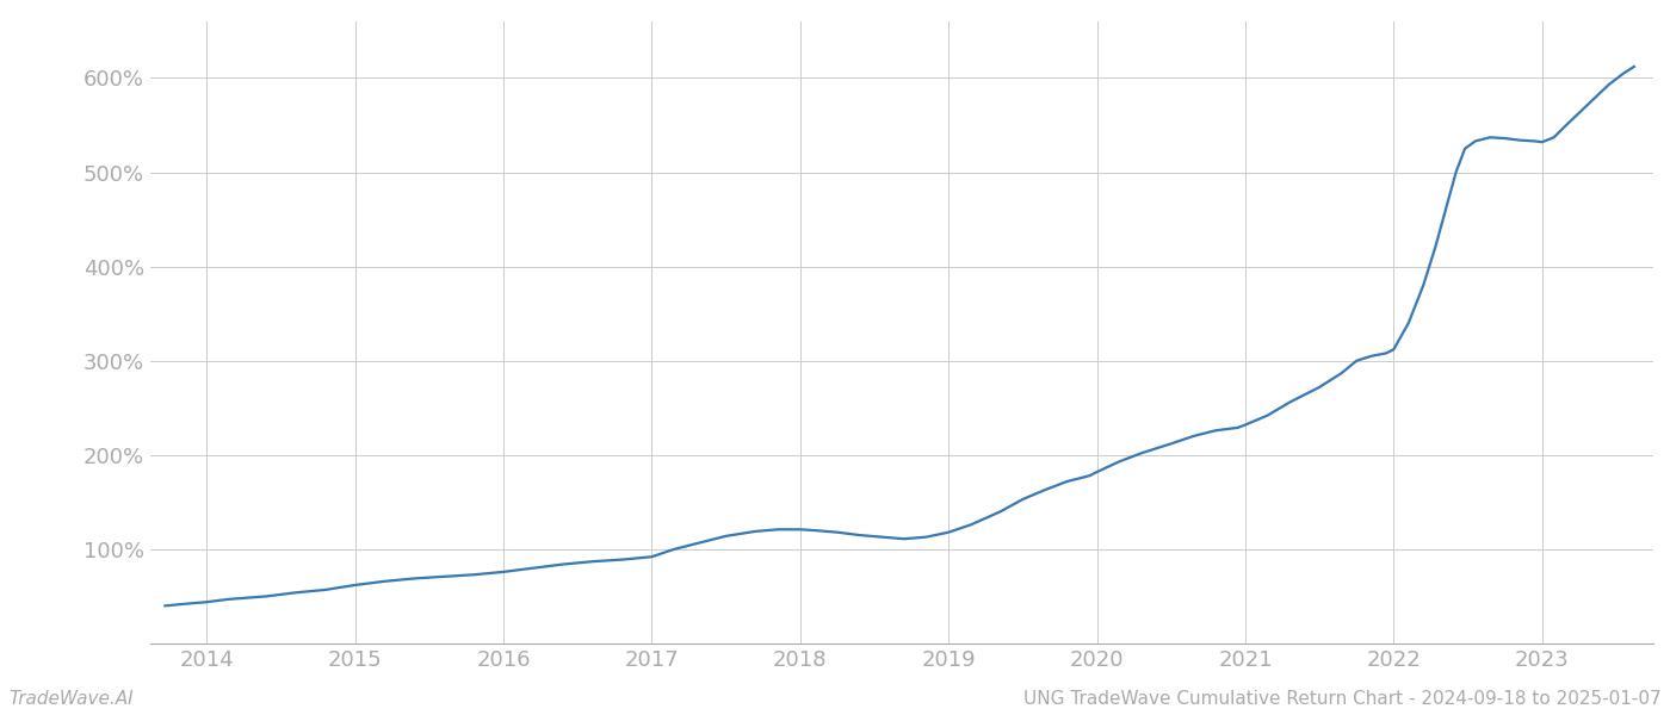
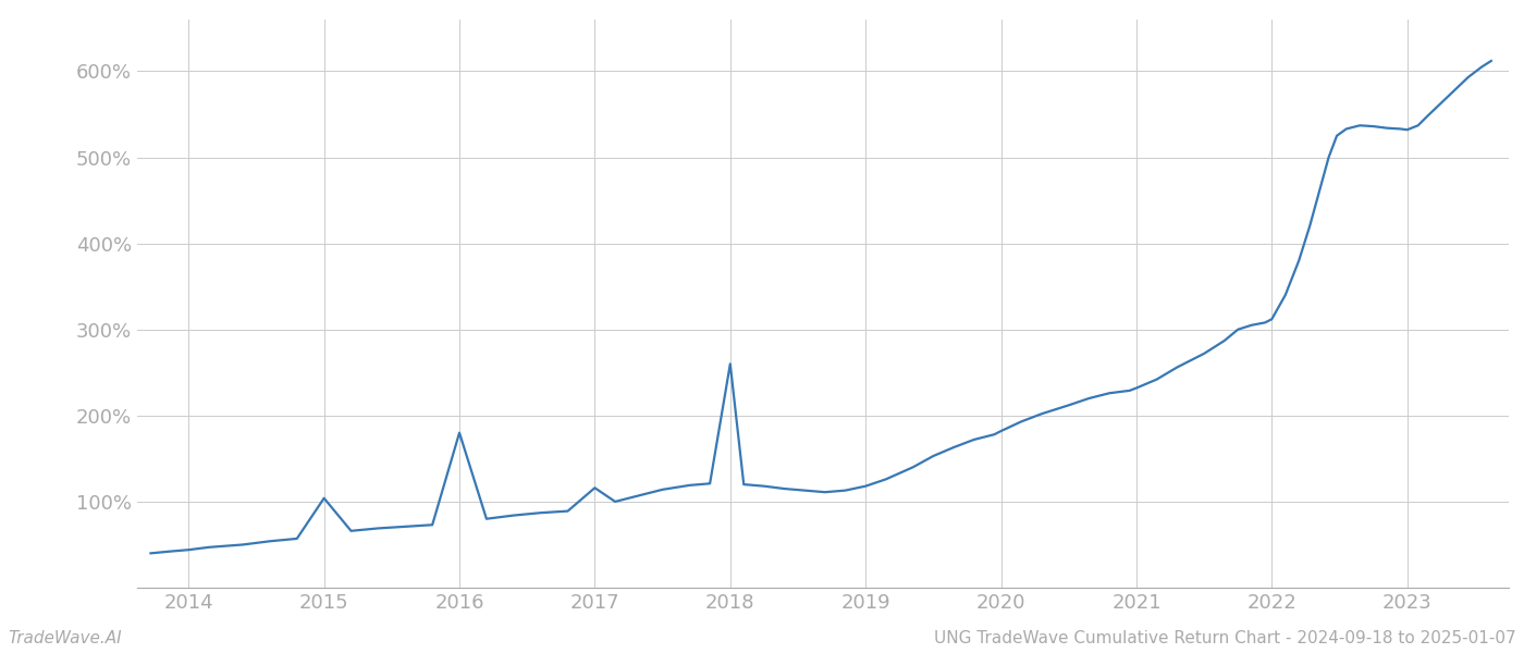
2015: 62% -> 104%
2016: 76% -> 180%
2017: 92% -> 116%
2018: 121% -> 260%
